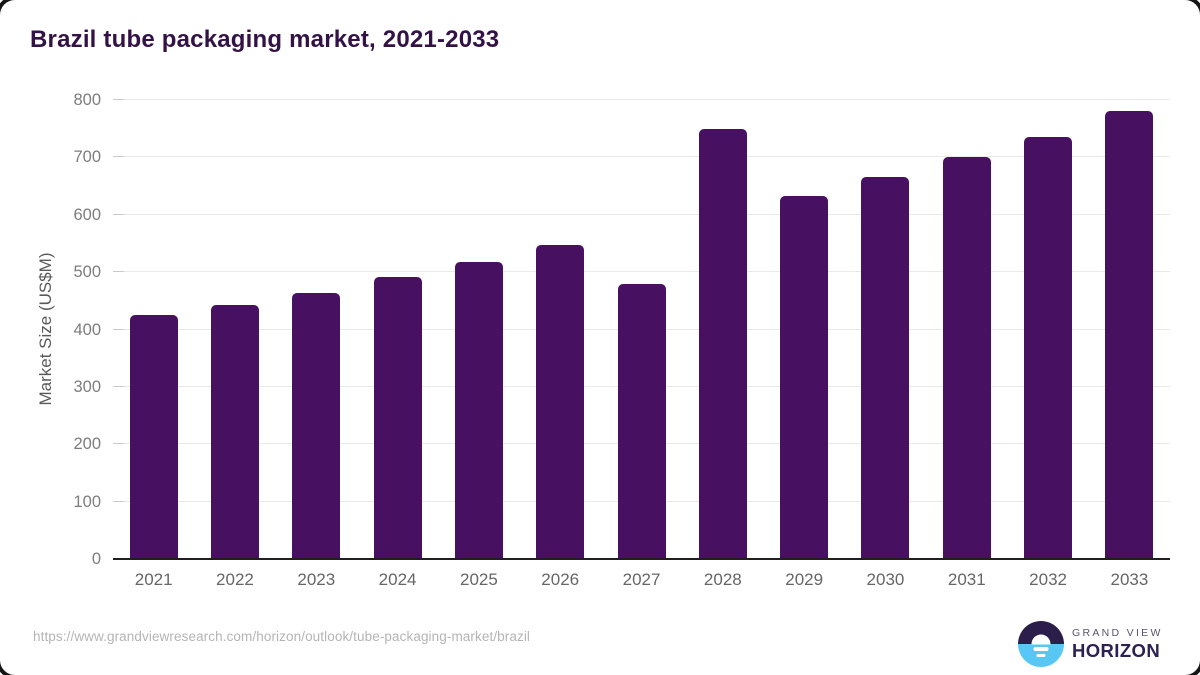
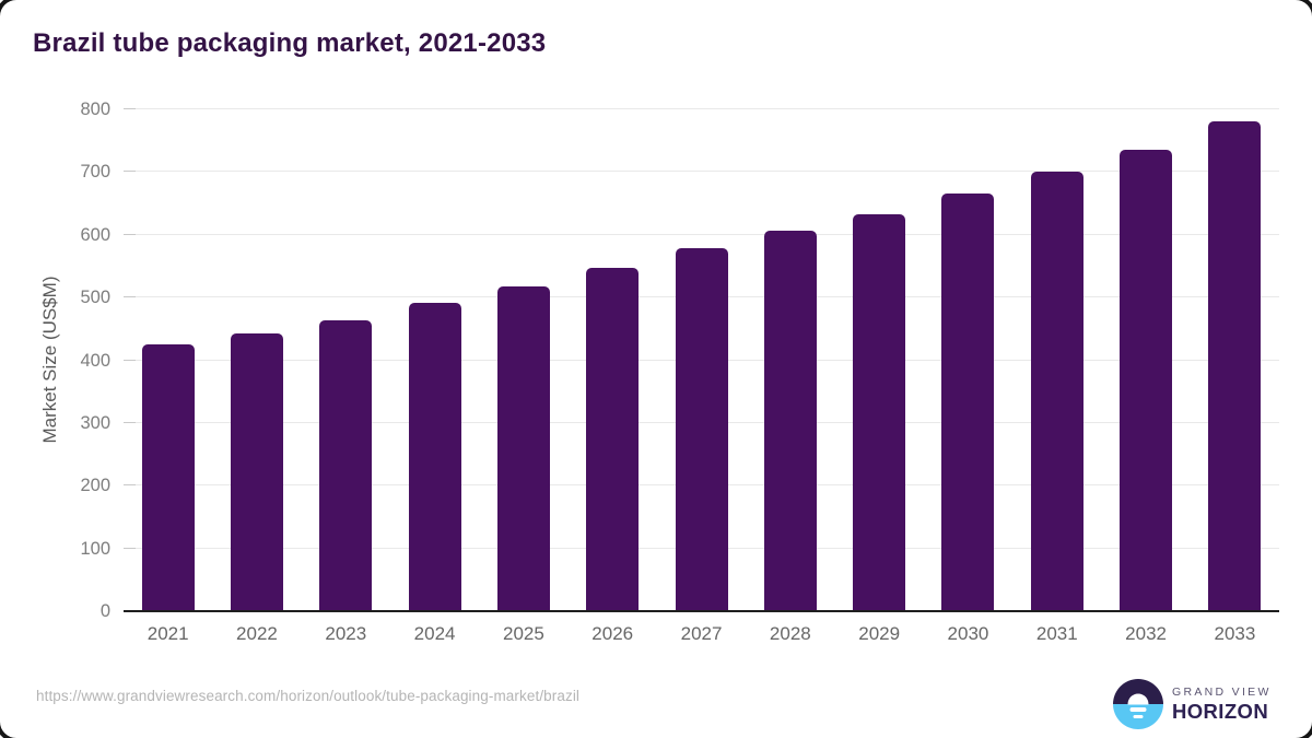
2027: 480 -> 580
2028: 750 -> 610
